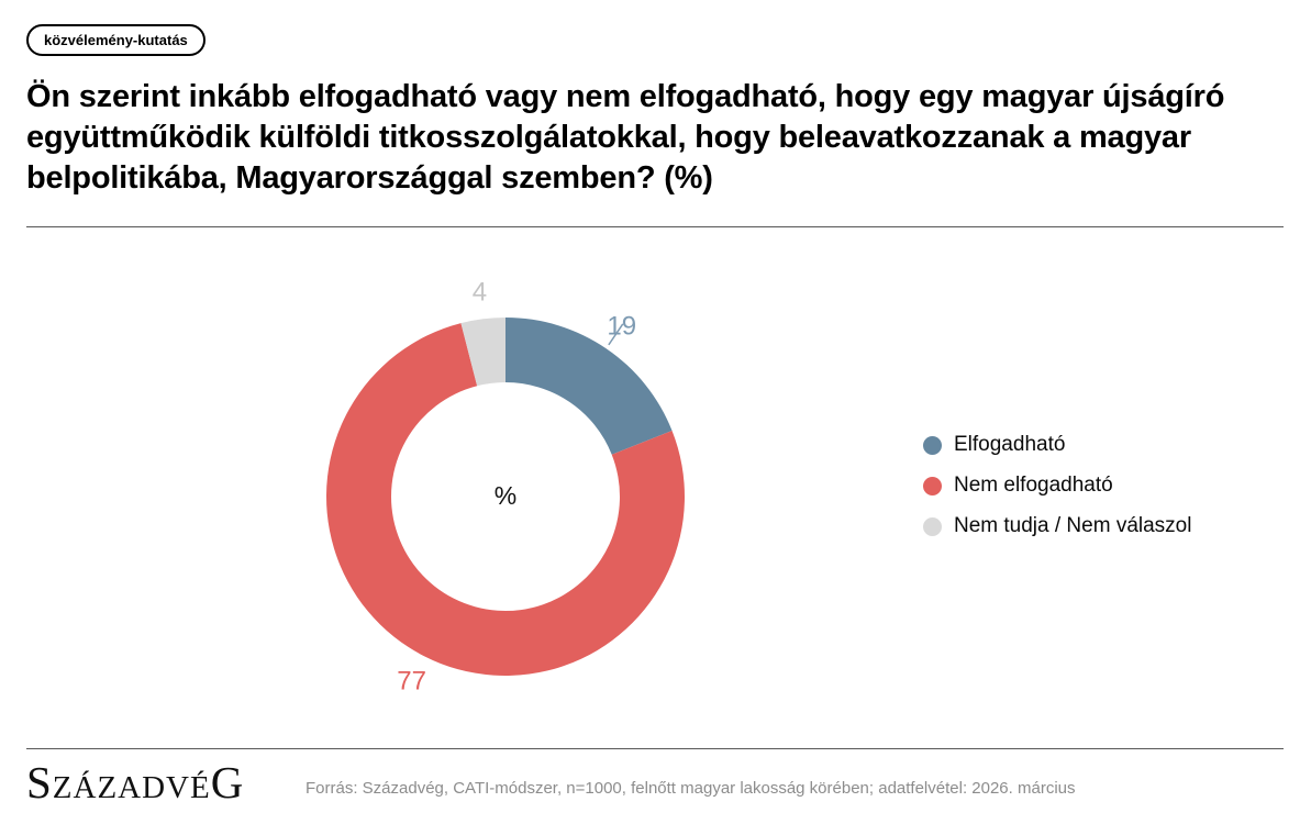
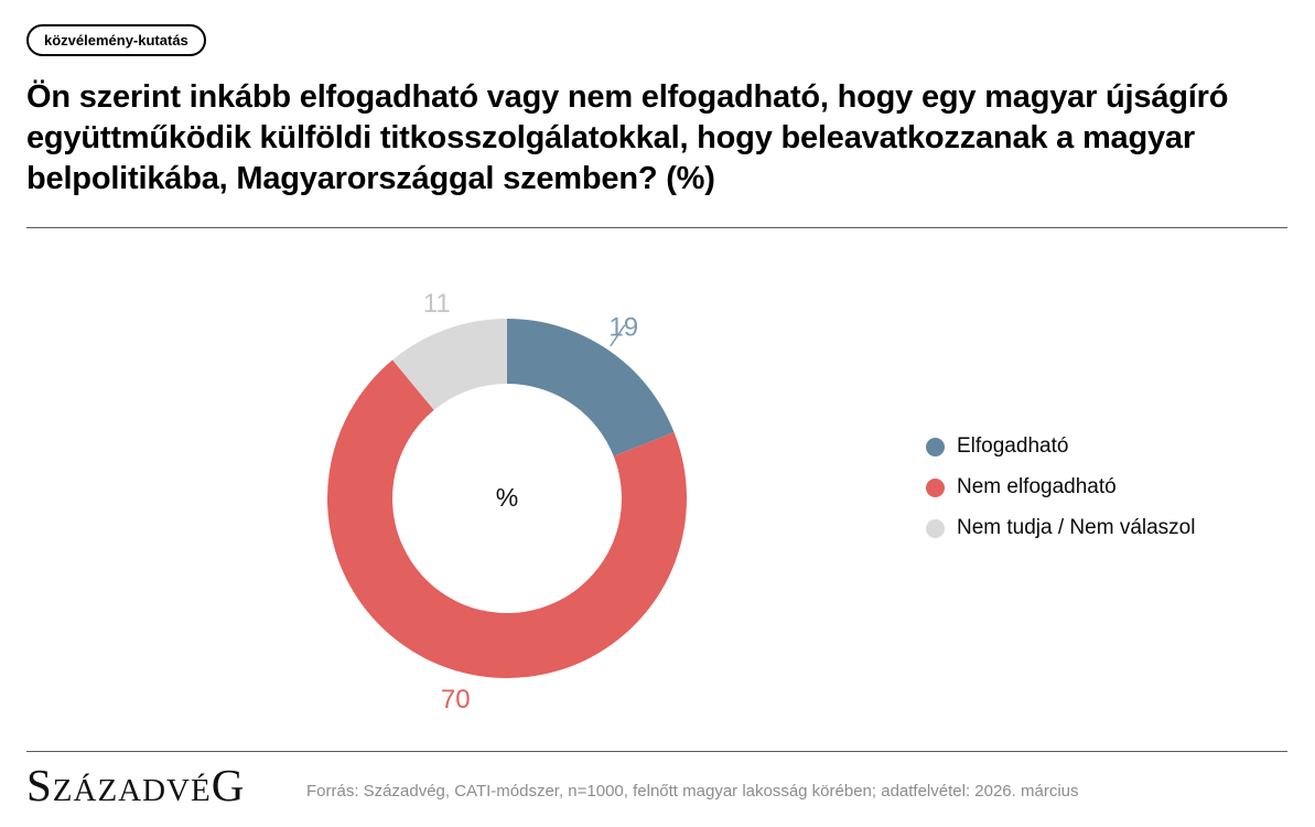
Nem elfogadható: 77 -> 70
Nem tudja / Nem válaszol: 4 -> 11
